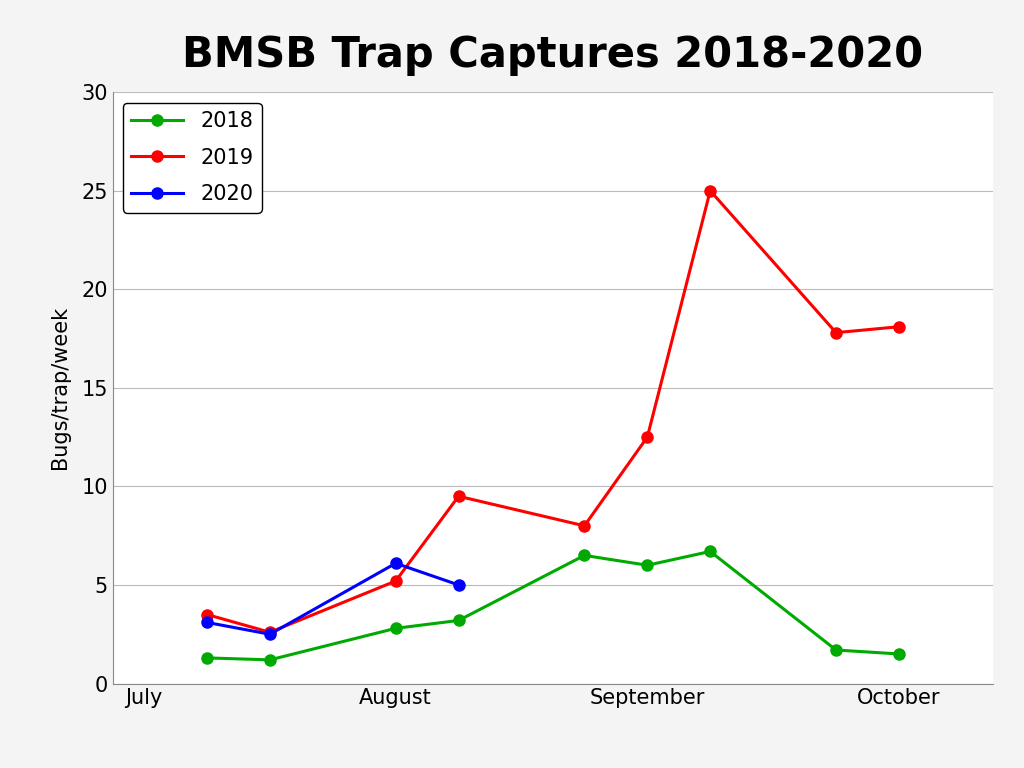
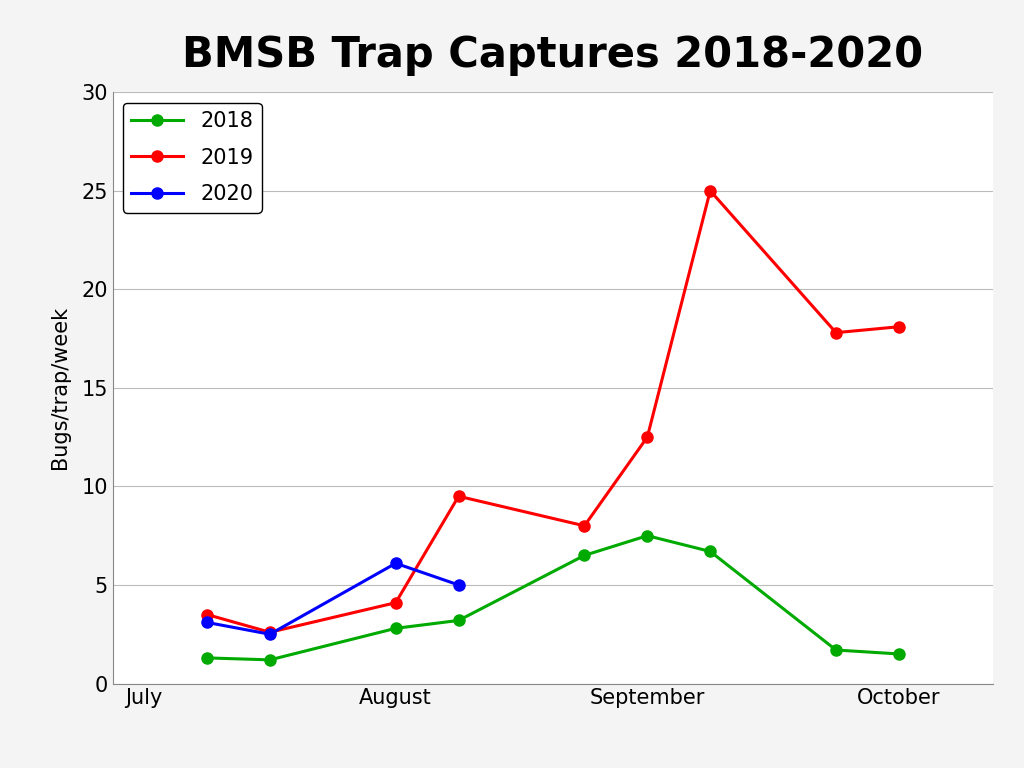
2019/August: 5.2 -> 4.1
2018/September: 6.0 -> 7.5
